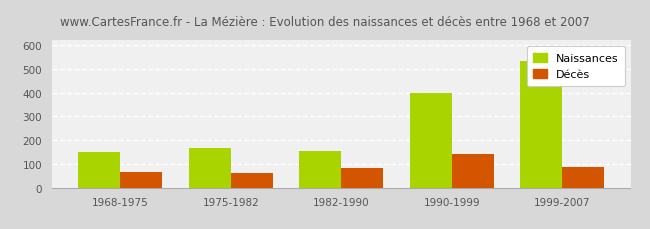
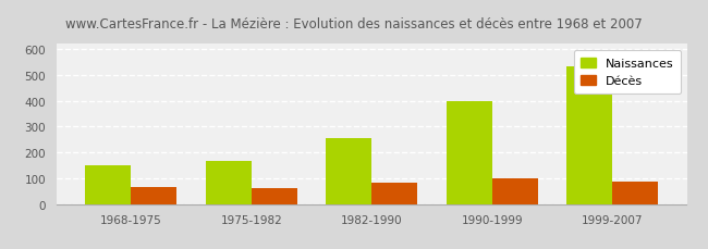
Naissances/1982-1990: 155 -> 257
Décès/1990-1999: 140 -> 100
